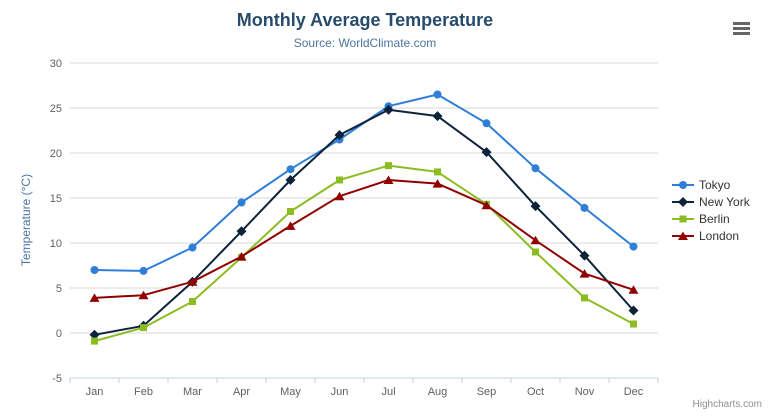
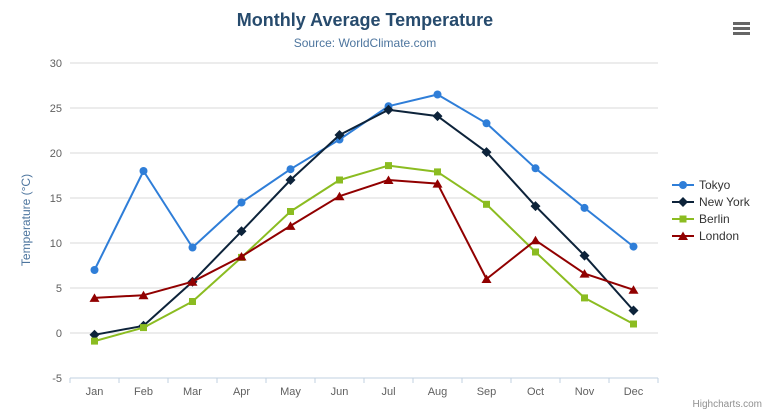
Tokyo/Feb: 7 -> 18
London/Sep: 14 -> 6
